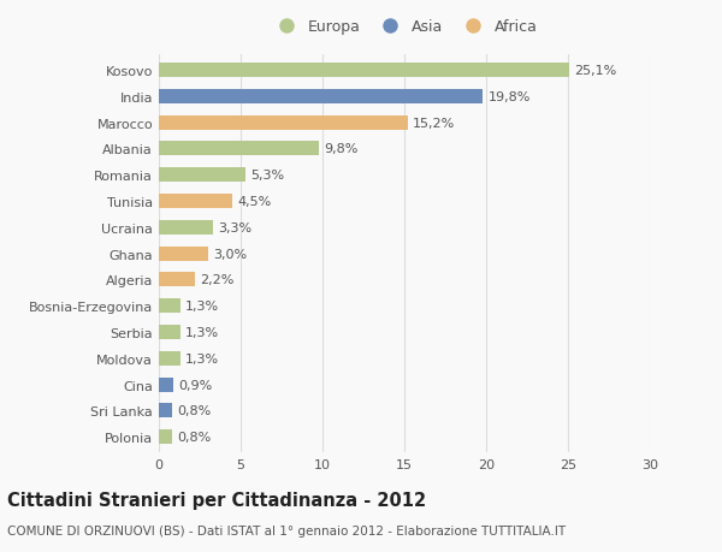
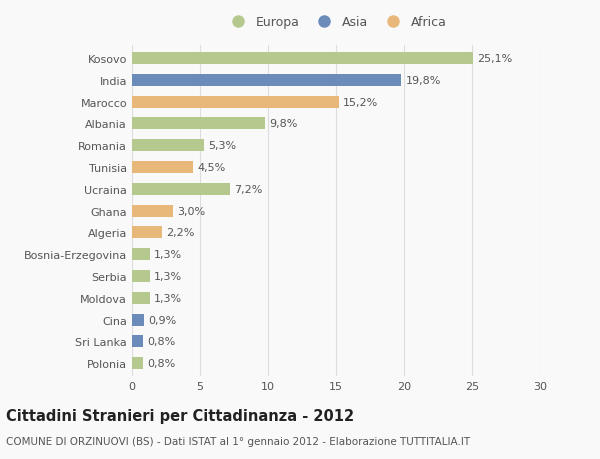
Ucraina: 3,3% -> 7,2%
